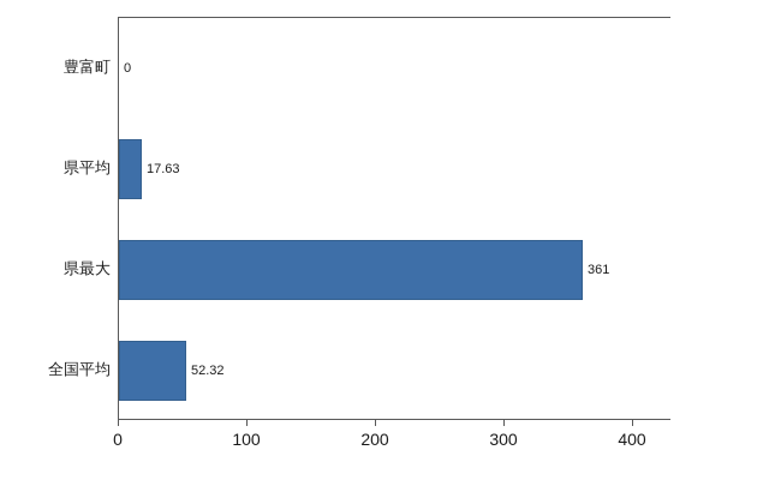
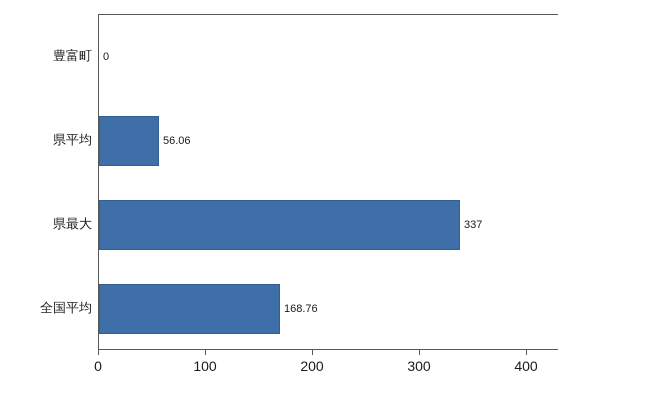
県平均: 17.63 -> 56.06
県最大: 361 -> 337
全国平均: 52.32 -> 168.76
